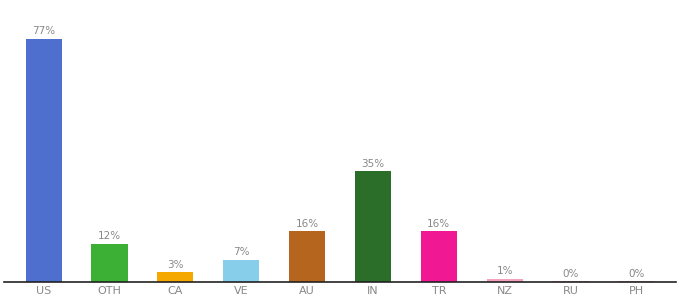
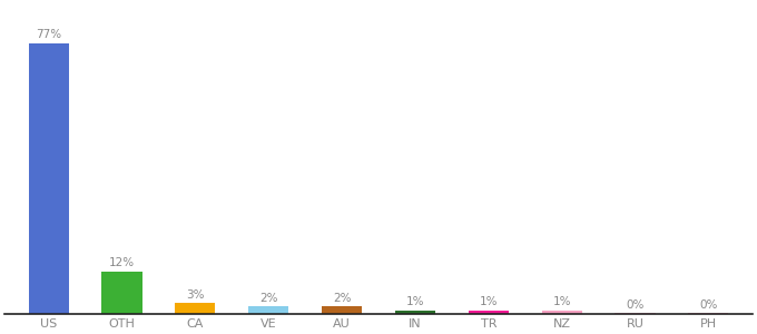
VE: 7% -> 2%
AU: 16% -> 2%
IN: 35% -> 1%
TR: 16% -> 1%
